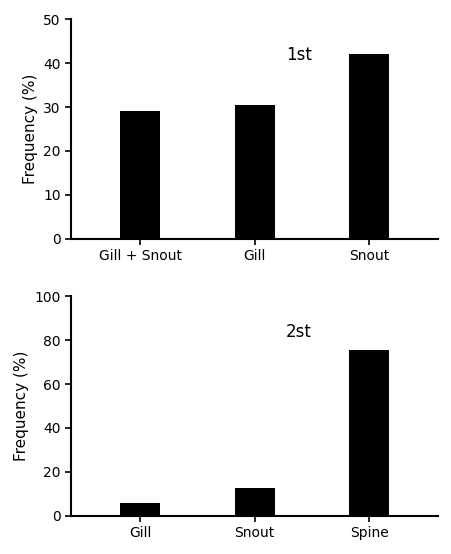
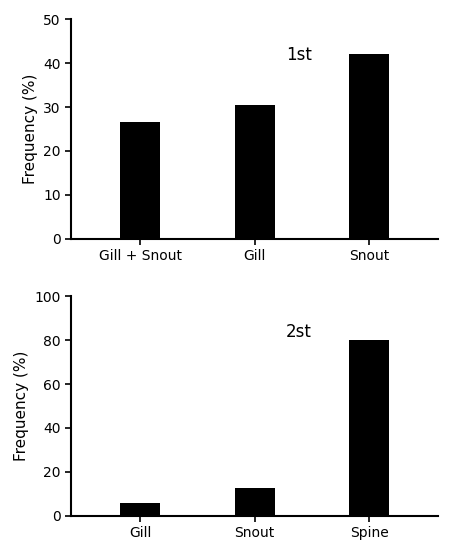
Gill + Snout: 29.0 -> 26.5
Spine: 75.5 -> 80.0
